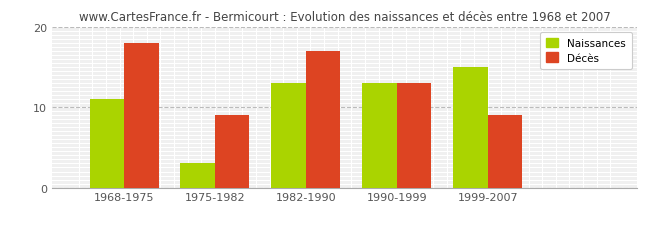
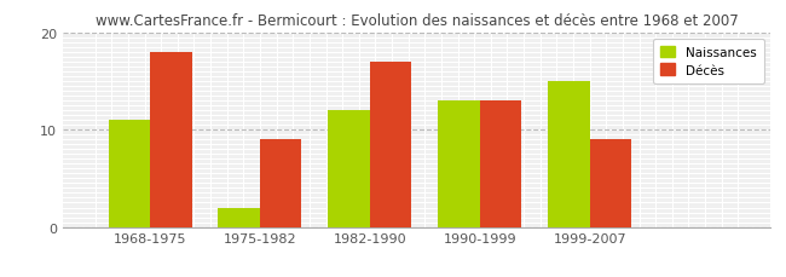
Naissances/1975-1982: 3 -> 2
Naissances/1982-1990: 13 -> 12
